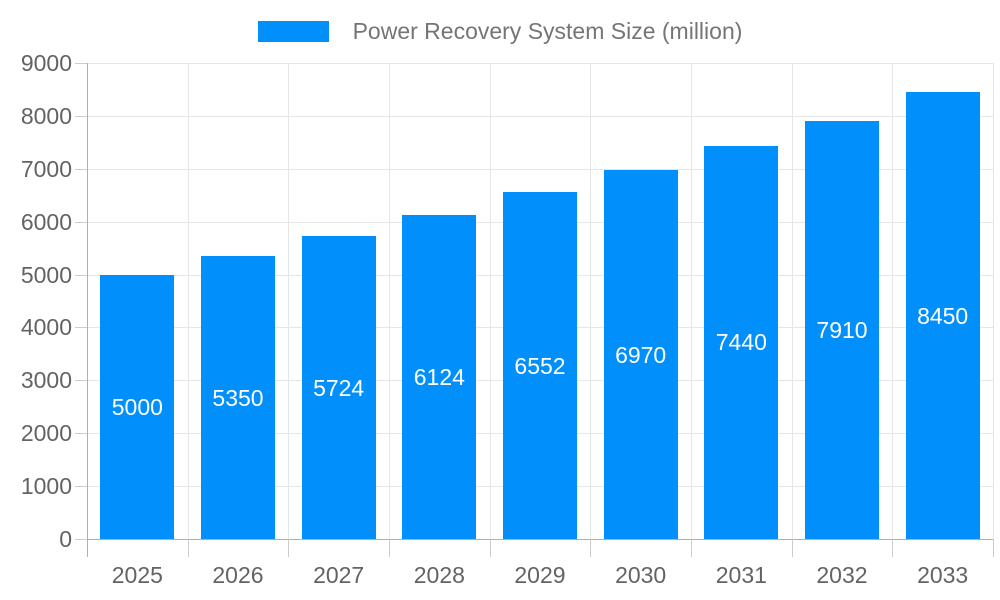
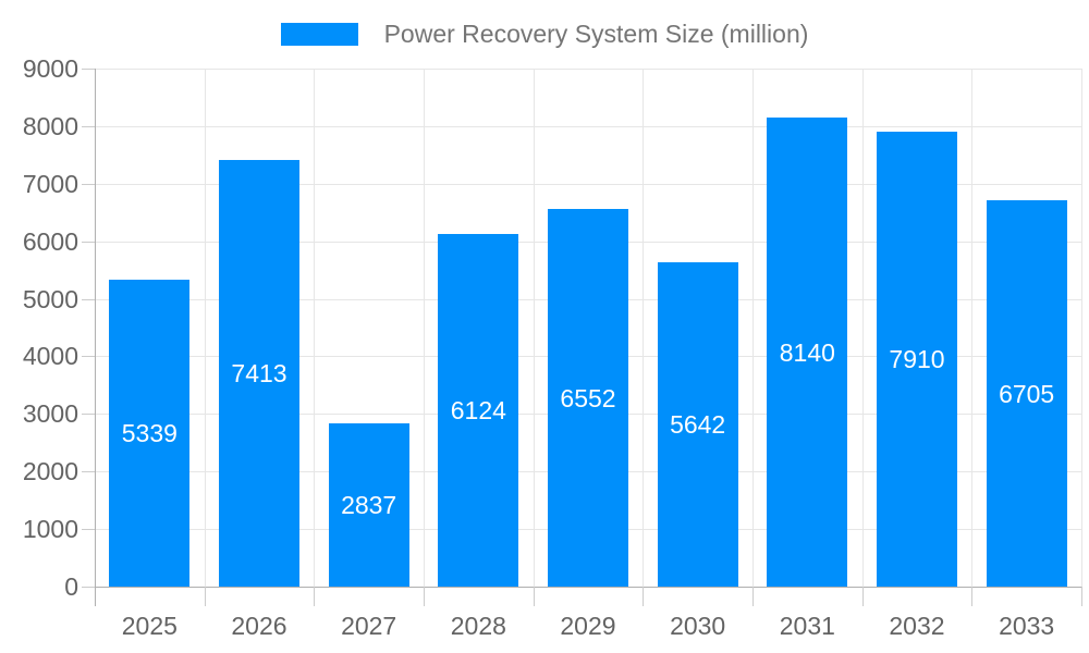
2025: 5000 -> 5339
2026: 5350 -> 7413
2027: 5724 -> 2837
2030: 6970 -> 5642
2031: 7440 -> 8140
2033: 8450 -> 6705
